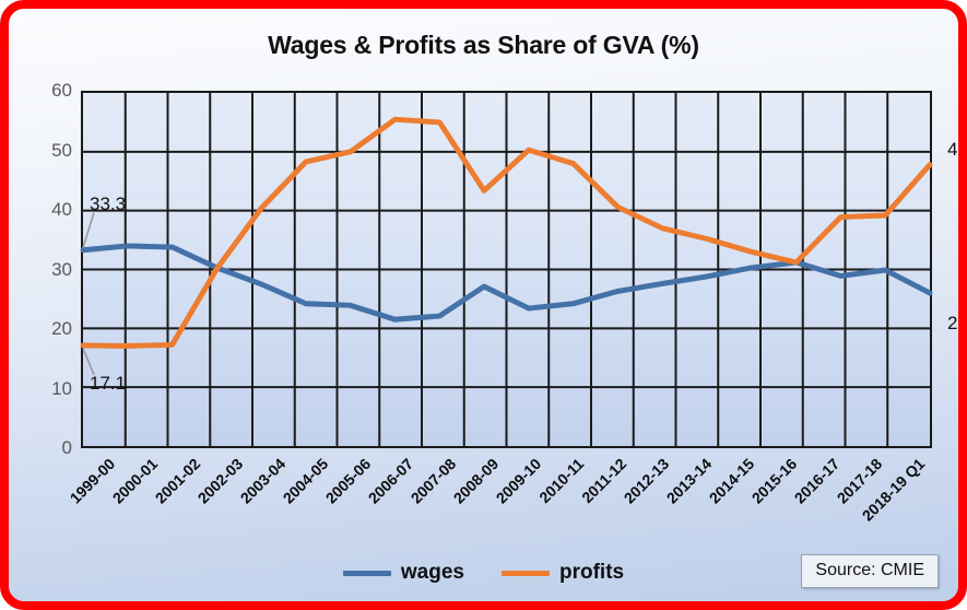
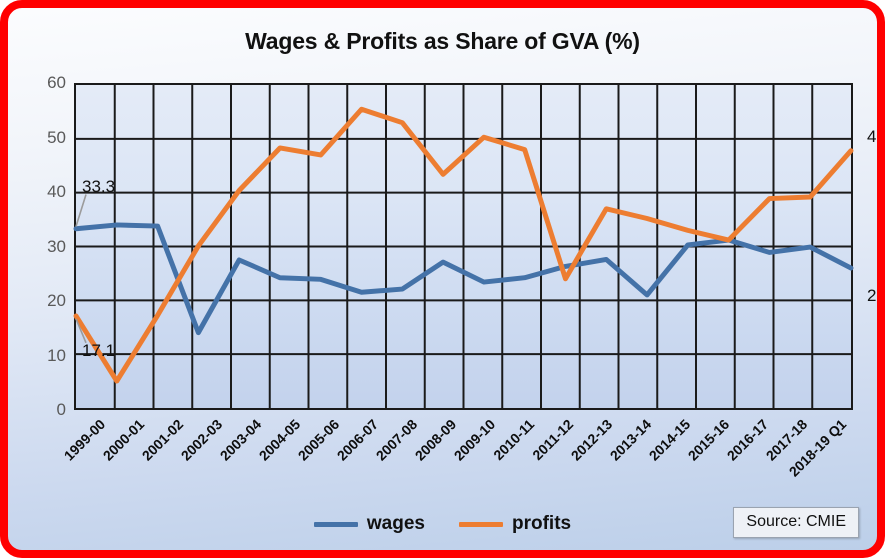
profits/2000-01: 17 -> 5
wages/2002-03: 30 -> 14
profits/2005-06: 50 -> 47
profits/2007-08: 55 -> 53
profits/2011-12: 41 -> 24
wages/2013-14: 29 -> 21
